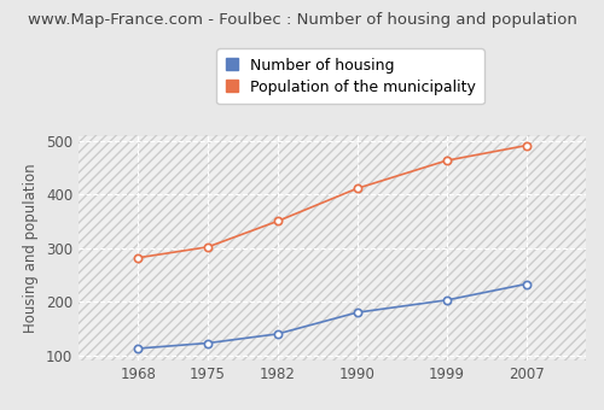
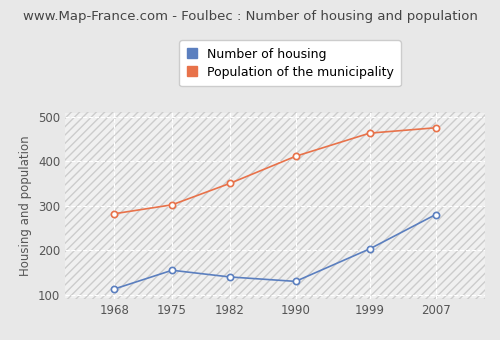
Number of housing/1975: 123 -> 155
Number of housing/1990: 180 -> 130
Number of housing/2007: 233 -> 280
Population of the municipality/2007: 491 -> 475
